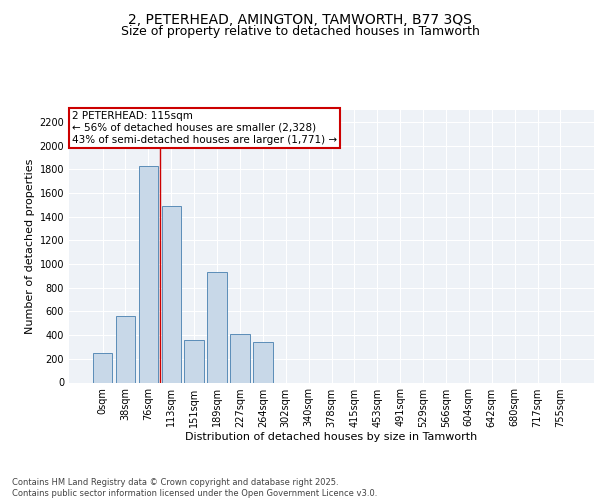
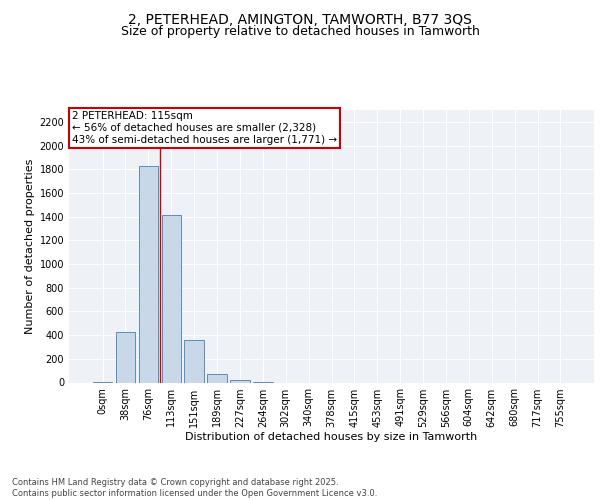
0sqm: 250 -> 0
38sqm: 560 -> 430
113sqm: 1490 -> 1420
189sqm: 930 -> 80
227sqm: 410 -> 20
264sqm: 340 -> 0
